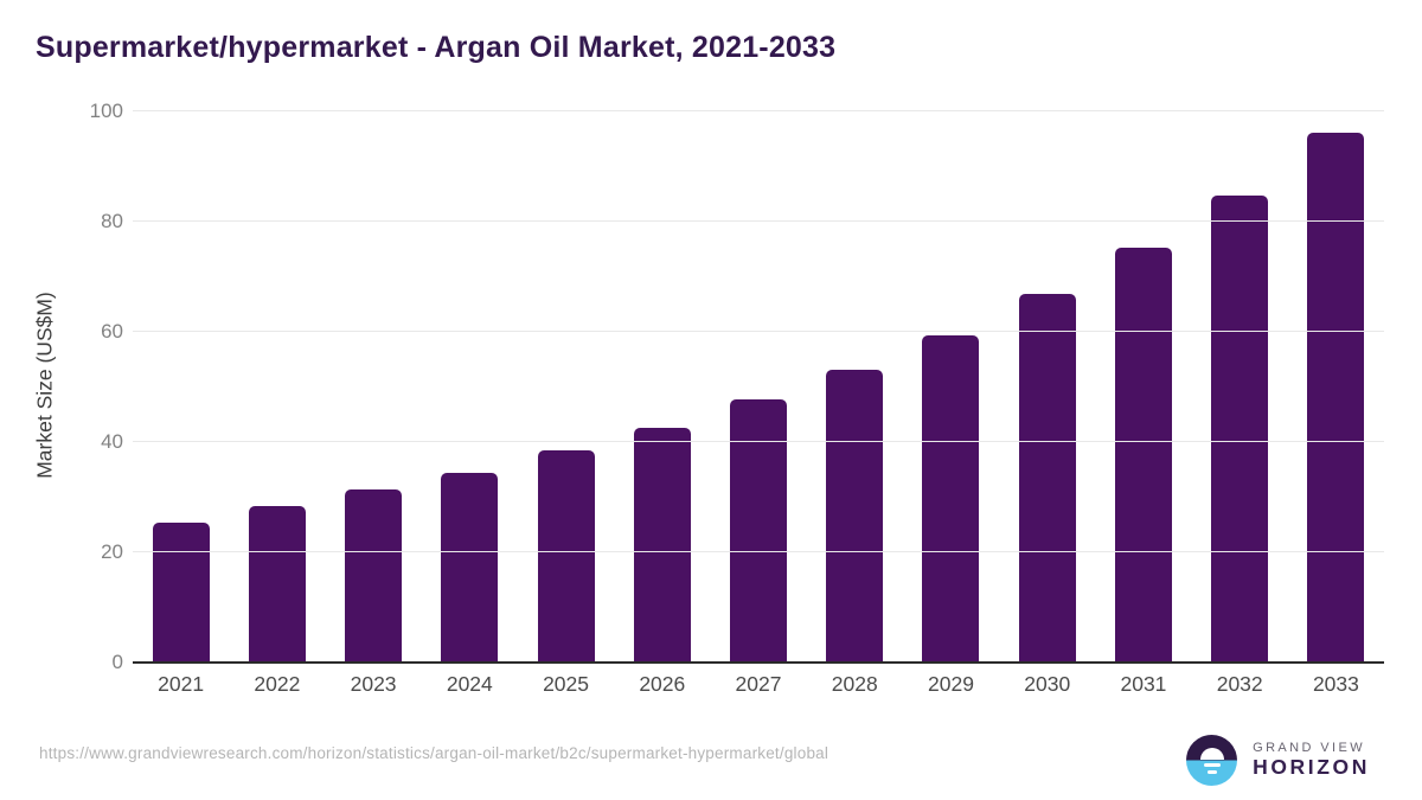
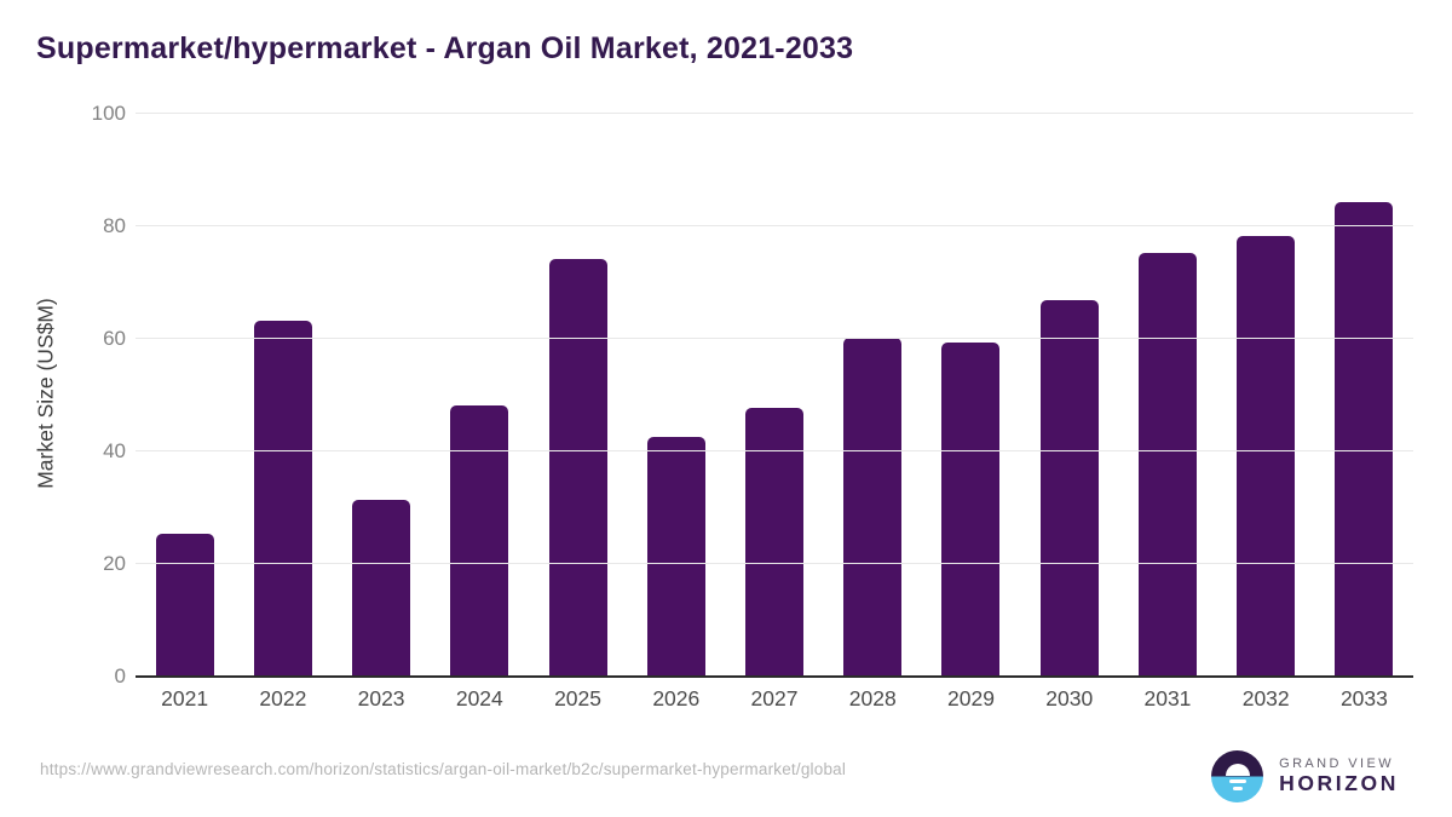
2022: 28 -> 63
2024: 34 -> 48
2025: 38 -> 74
2028: 53 -> 60
2032: 85 -> 78
2033: 96 -> 84
